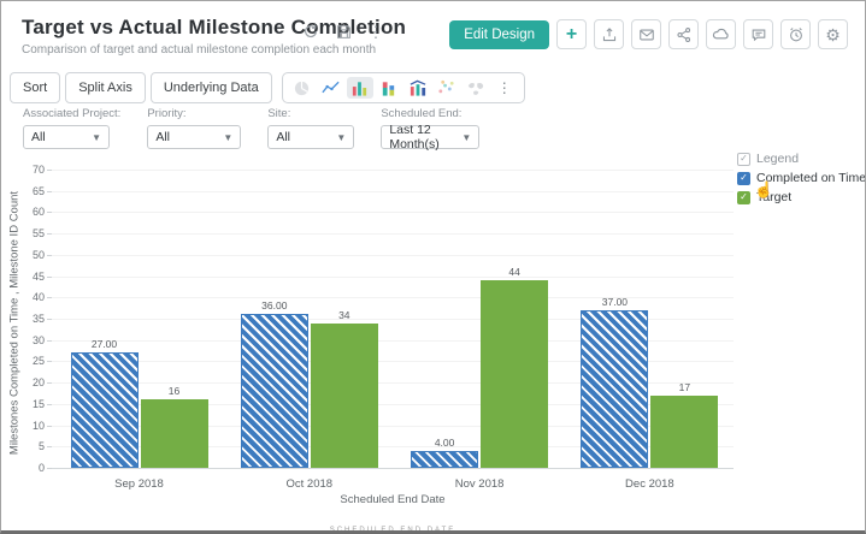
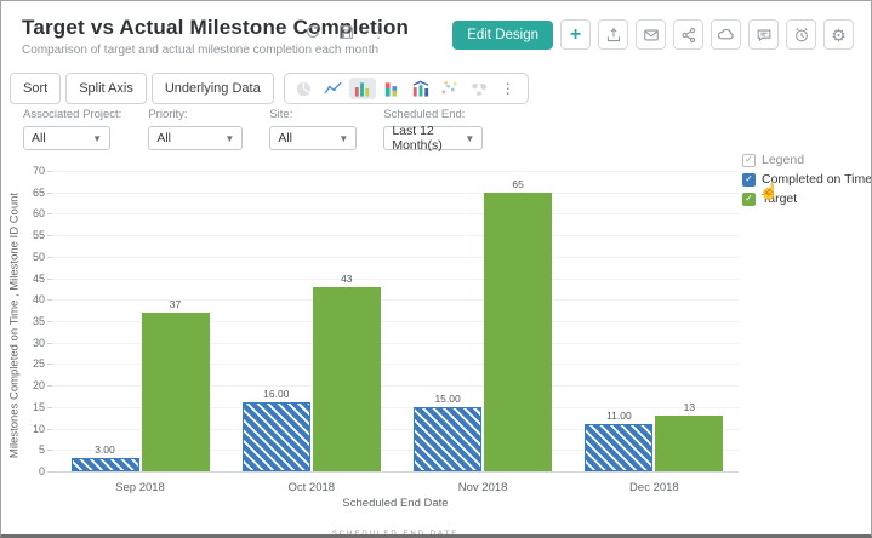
Completed on Time/Sep 2018: 27.00 -> 3.00
Target/Sep 2018: 16 -> 37
Completed on Time/Oct 2018: 36.00 -> 16.00
Target/Oct 2018: 34 -> 43
Completed on Time/Nov 2018: 4.00 -> 15.00
Target/Nov 2018: 44 -> 65
Completed on Time/Dec 2018: 37.00 -> 11.00
Target/Dec 2018: 17 -> 13
